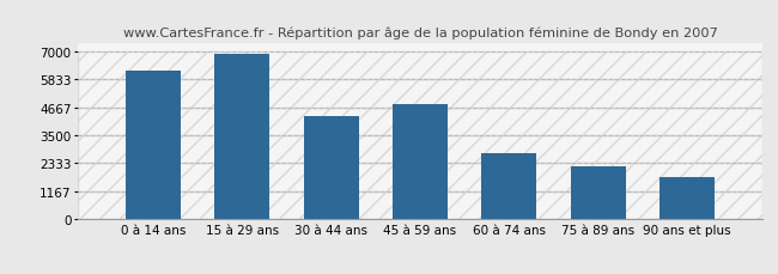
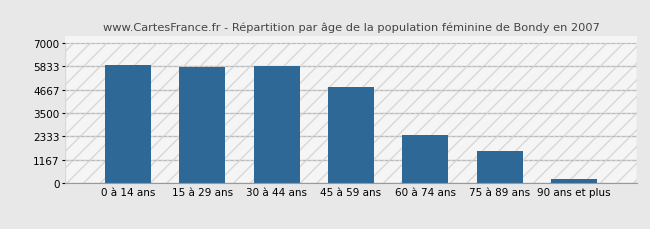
0 à 14 ans: 6200 -> 5900
15 à 29 ans: 6900 -> 5800
30 à 44 ans: 4300 -> 5850
60 à 74 ans: 2750 -> 2400
75 à 89 ans: 2200 -> 1580
90 ans et plus: 1750 -> 190
